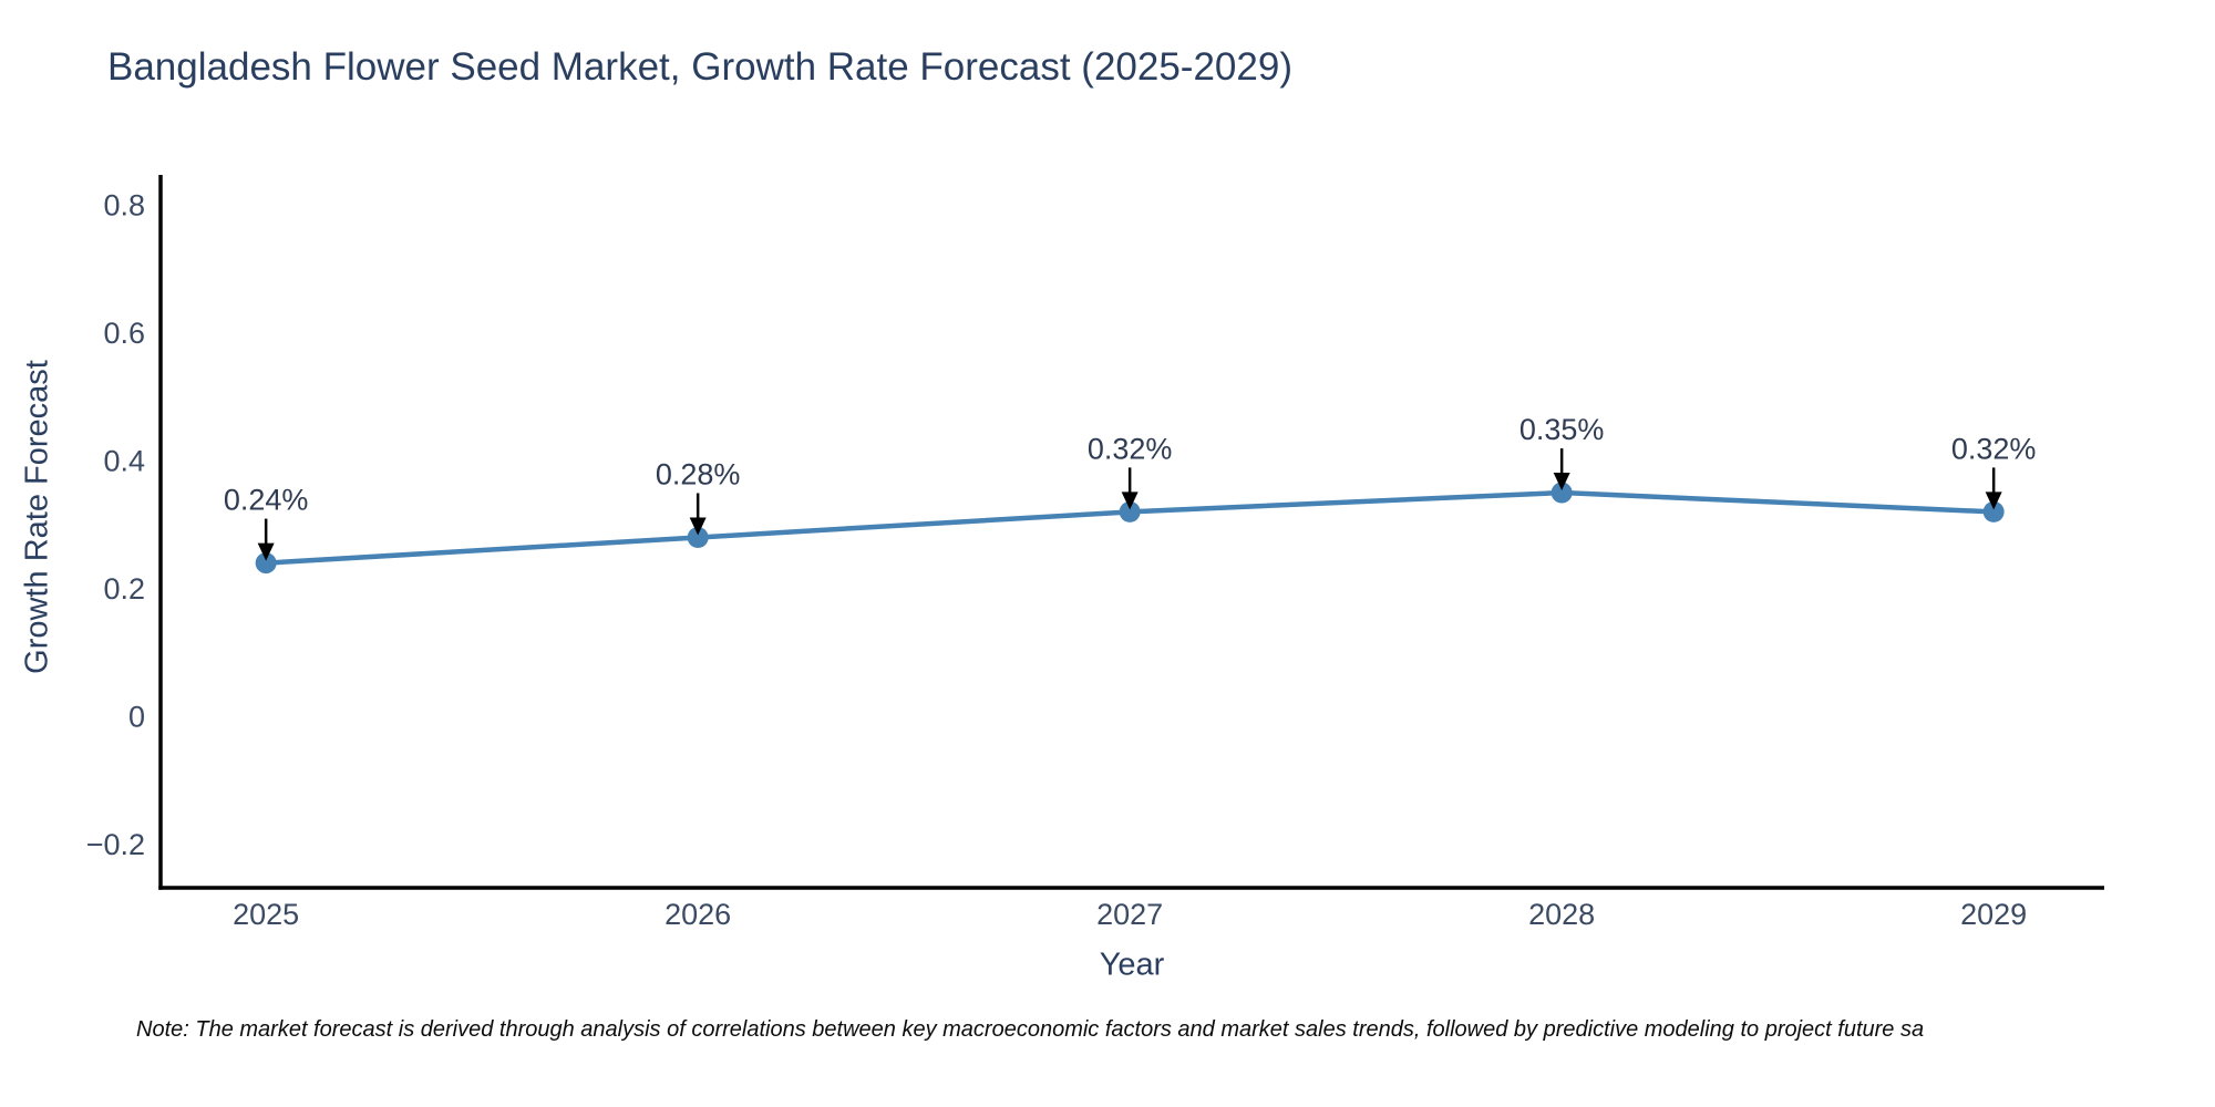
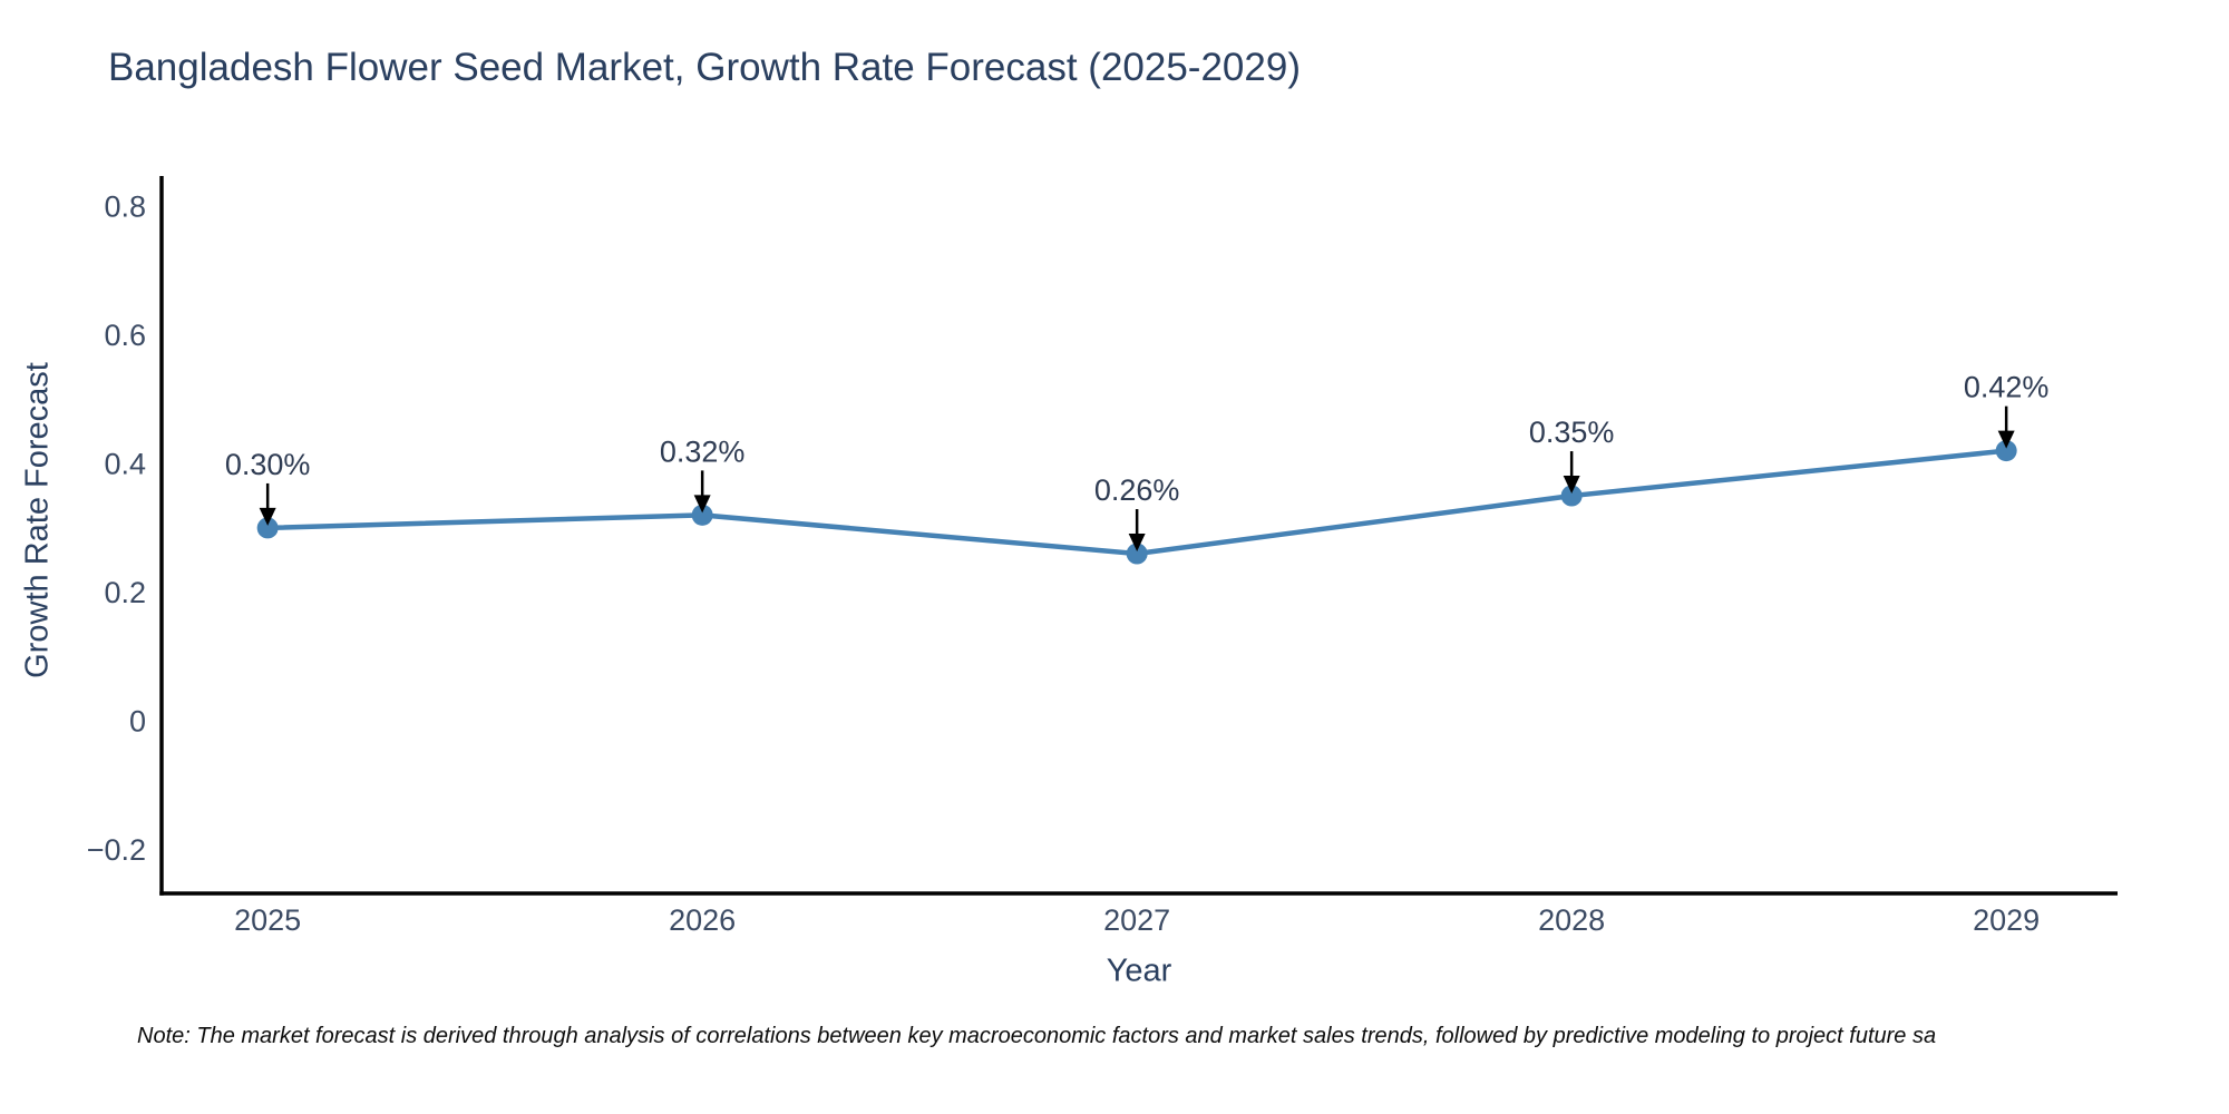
2025: 0.24% -> 0.30%
2026: 0.28% -> 0.32%
2027: 0.32% -> 0.26%
2029: 0.32% -> 0.42%
